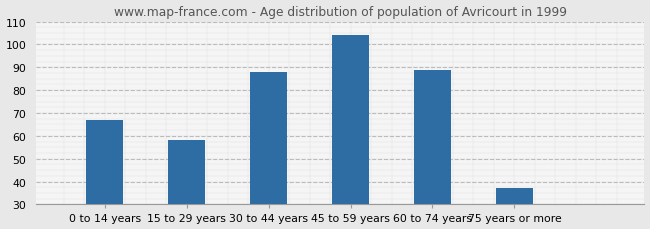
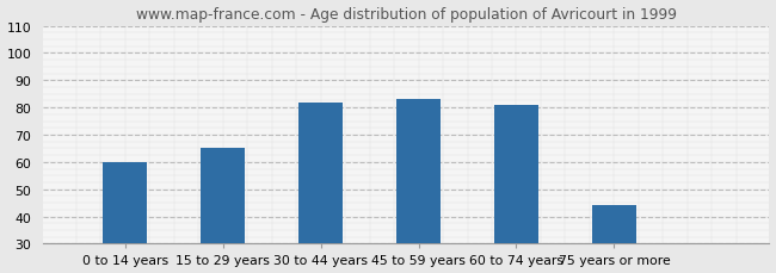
0 to 14 years: 67 -> 60
15 to 29 years: 58 -> 65
30 to 44 years: 88 -> 82
45 to 59 years: 104 -> 83
60 to 74 years: 89 -> 81
75 years or more: 37 -> 44
